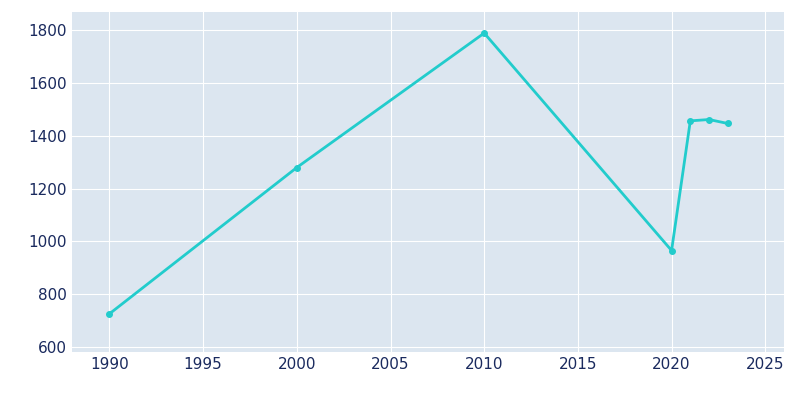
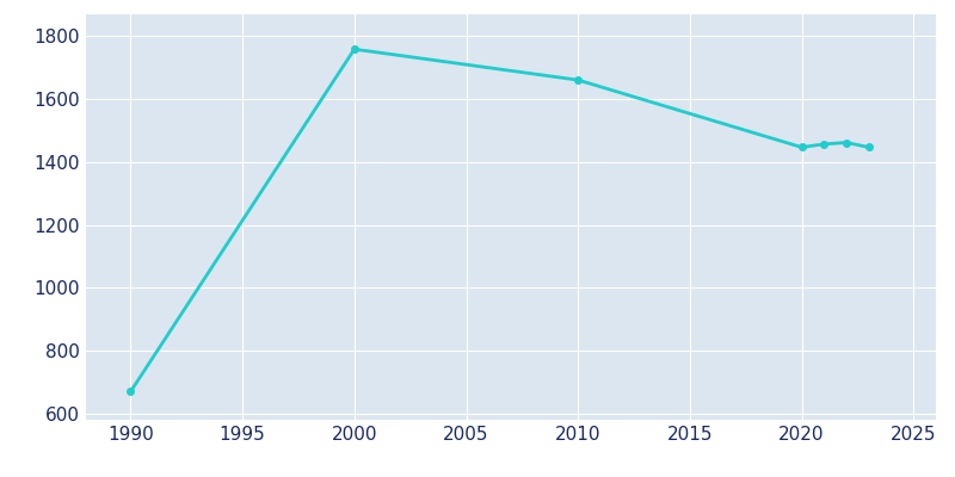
1990: 725 -> 670
2000: 1280 -> 1759
2010: 1790 -> 1661
2020: 965 -> 1447
